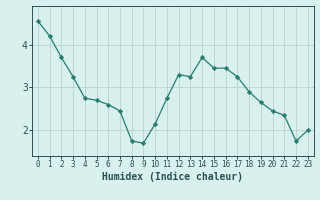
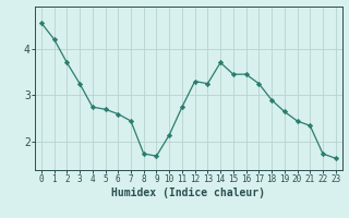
23: 2.00 -> 1.65
